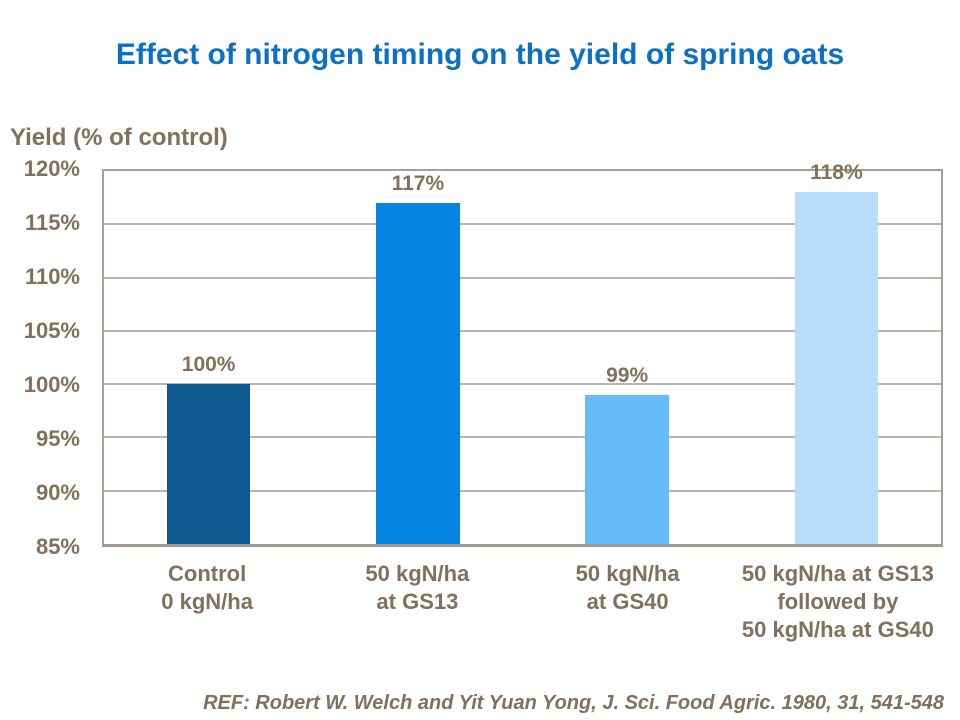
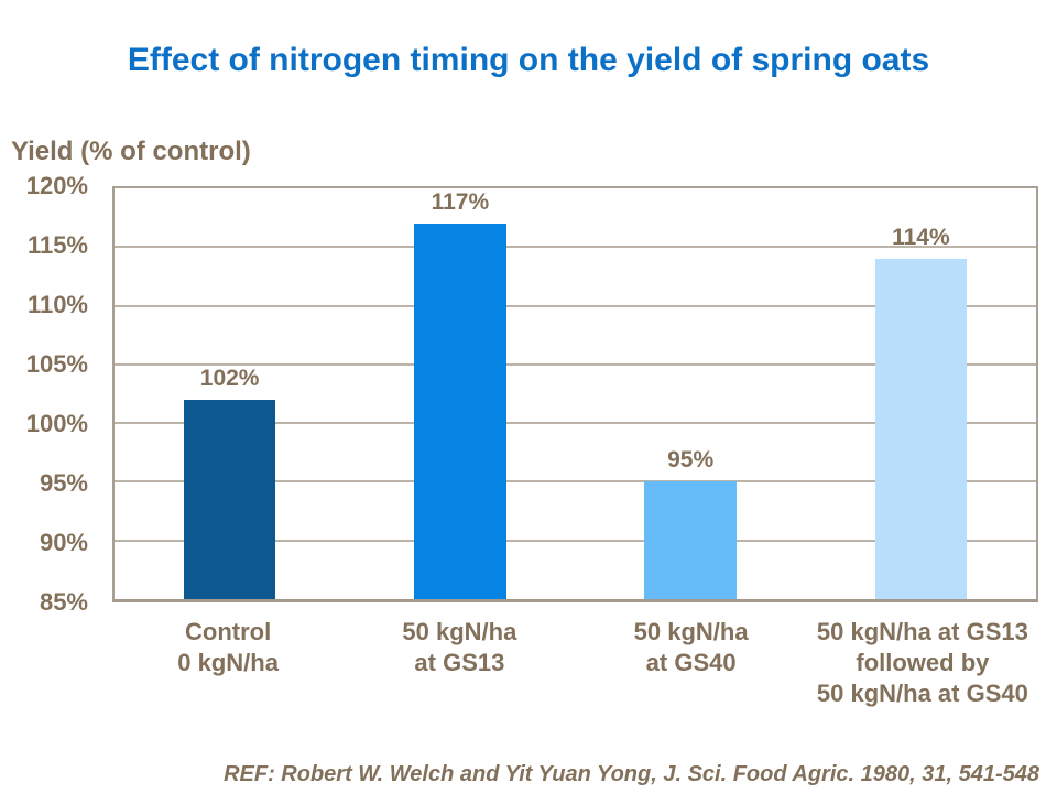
Control 0 kgN/ha: 100% -> 102%
50 kgN/ha at GS40: 99% -> 95%
50 kgN/ha at GS13 followed by 50 kgN/ha at GS40: 118% -> 114%
